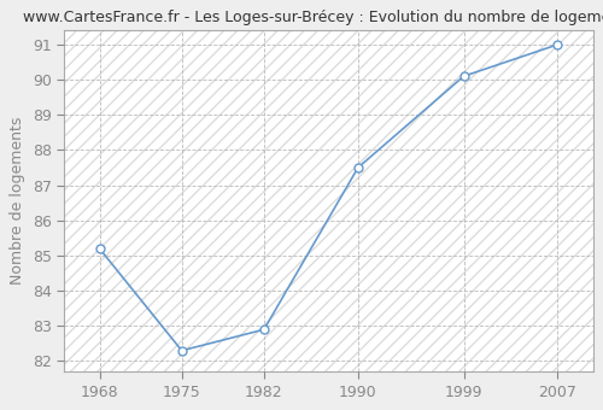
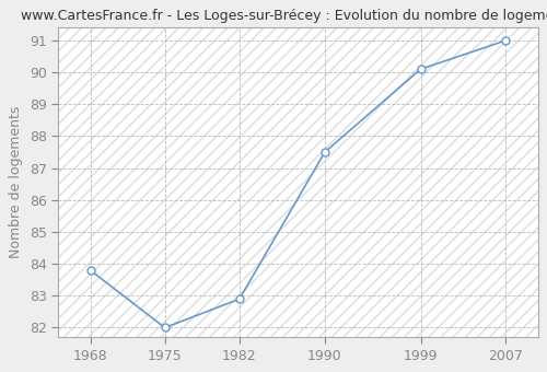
1968: 85.2 -> 83.8
1975: 82.3 -> 82.0
